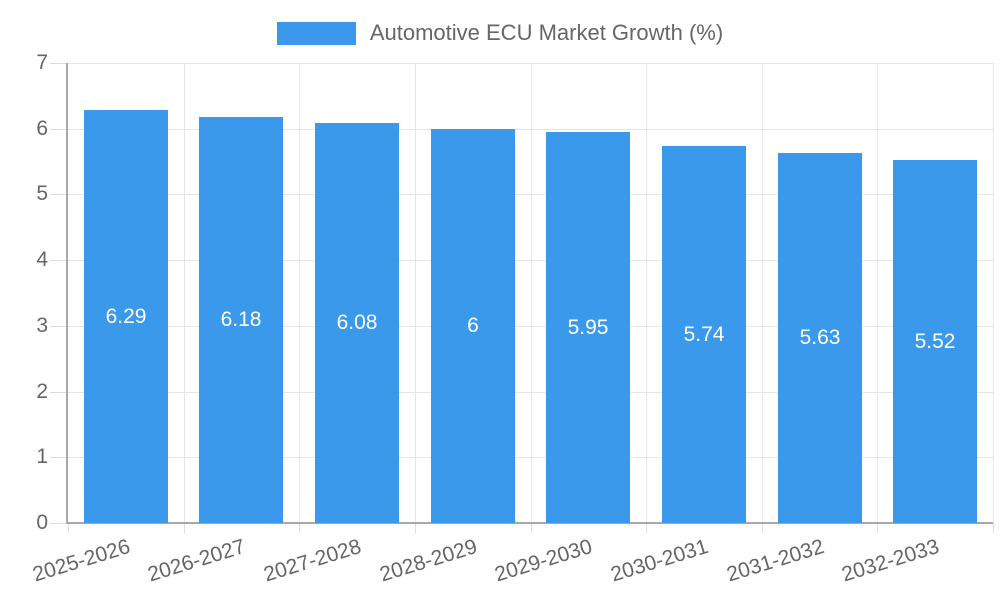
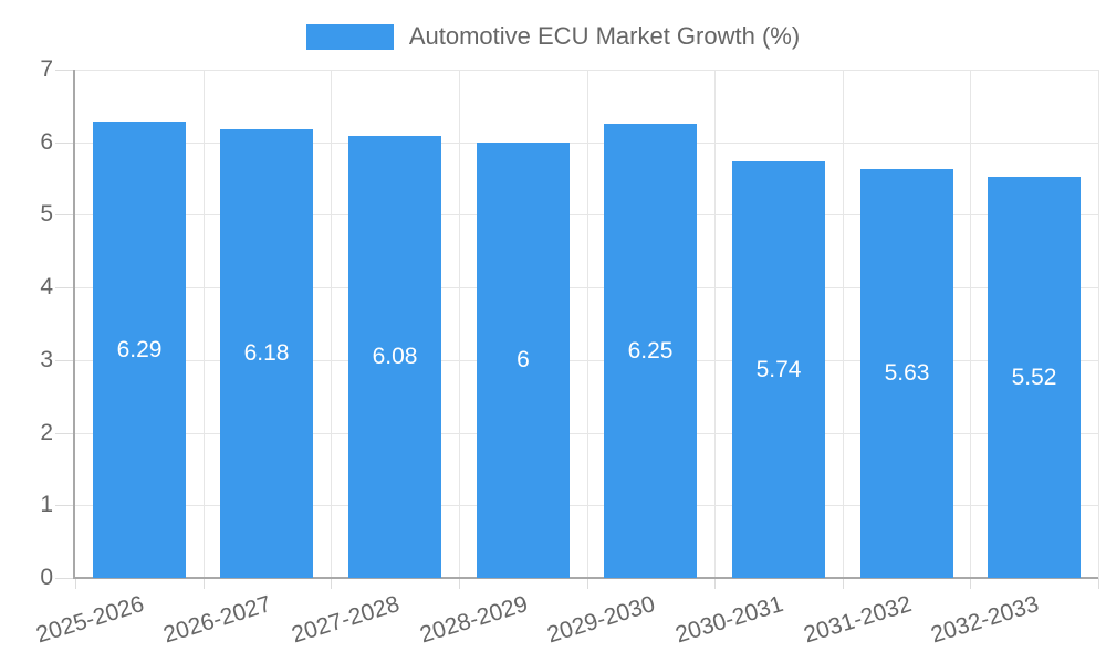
2029-2030: 5.95 -> 6.25
